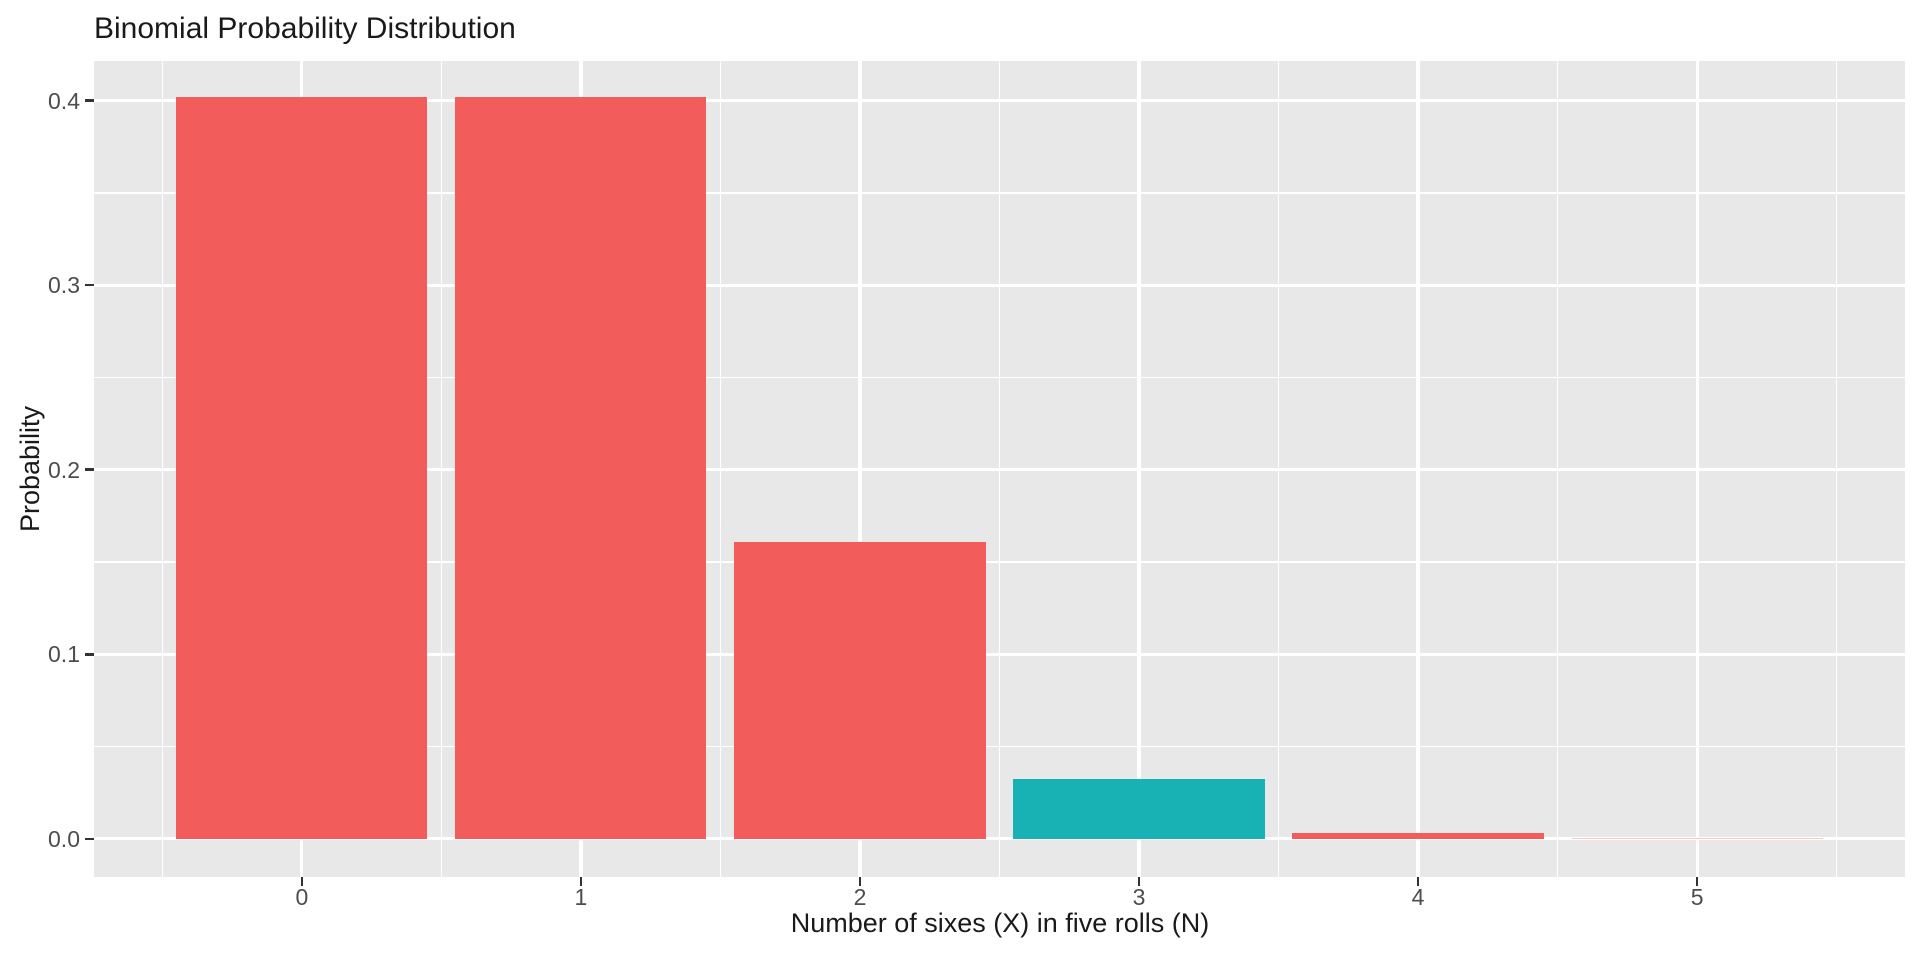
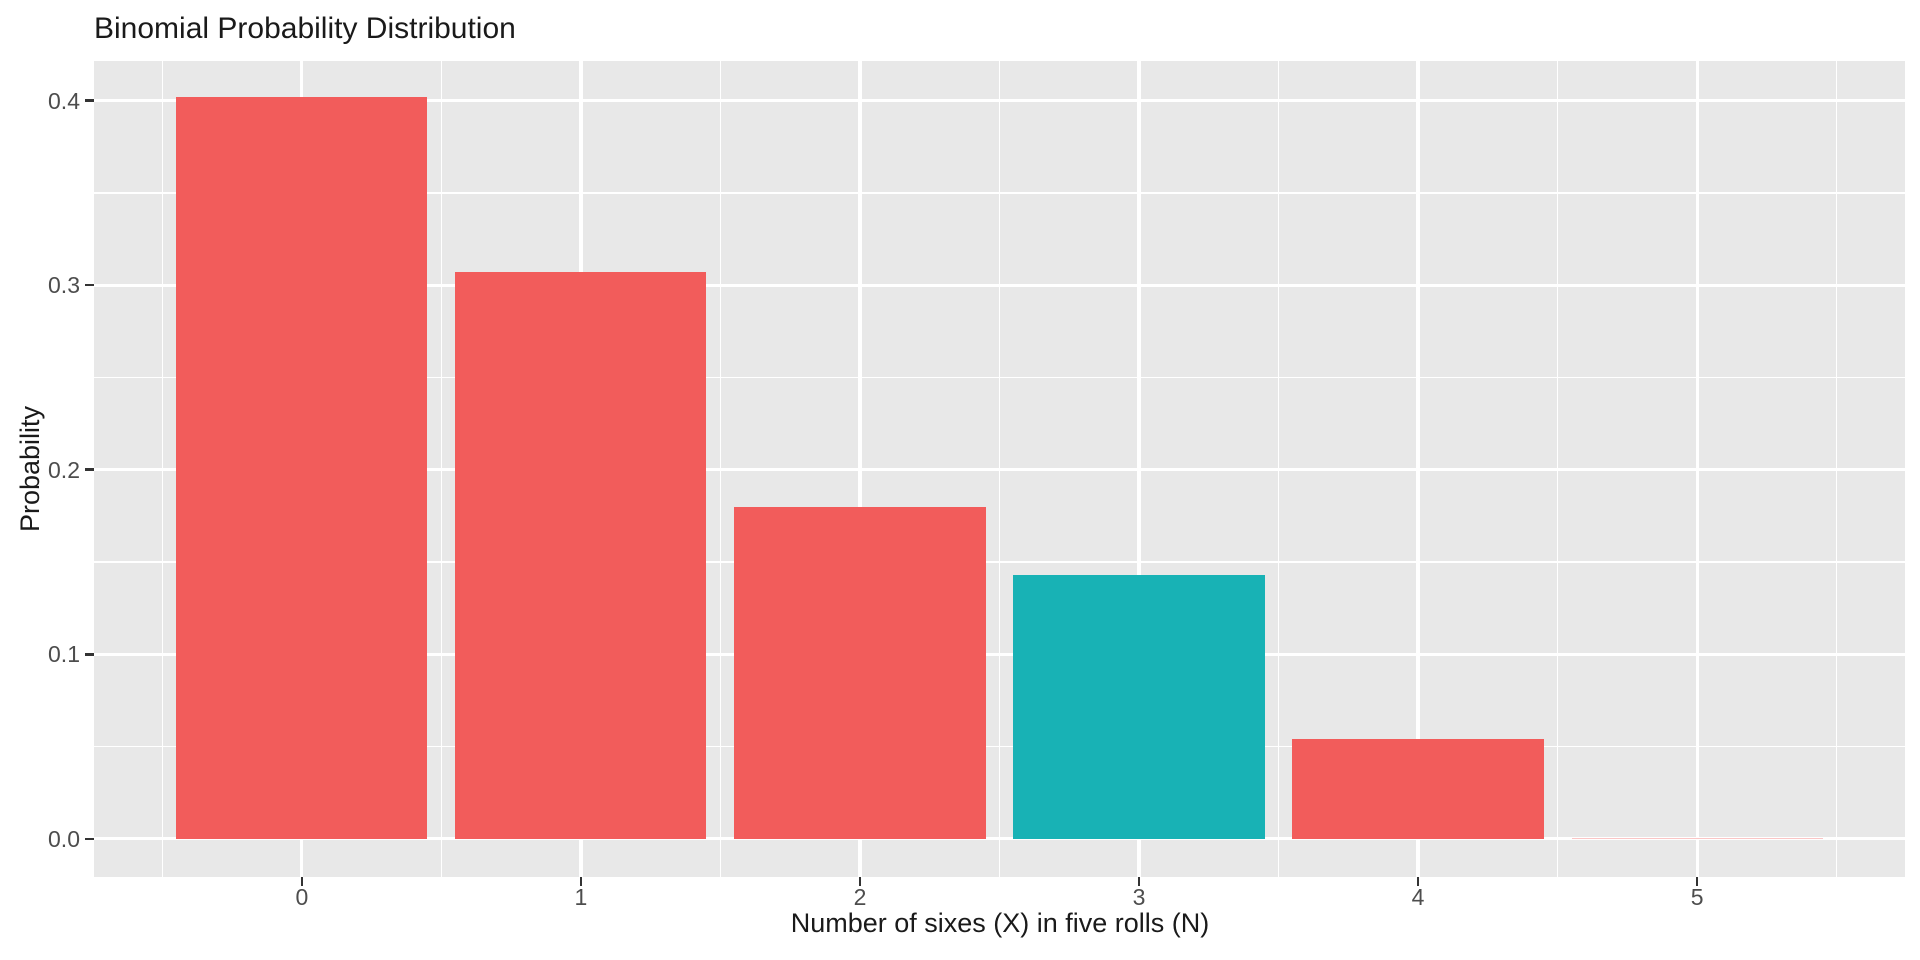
1: 0.402 -> 0.307
2: 0.161 -> 0.180
3: 0.032 -> 0.143
4: 0.003 -> 0.054
